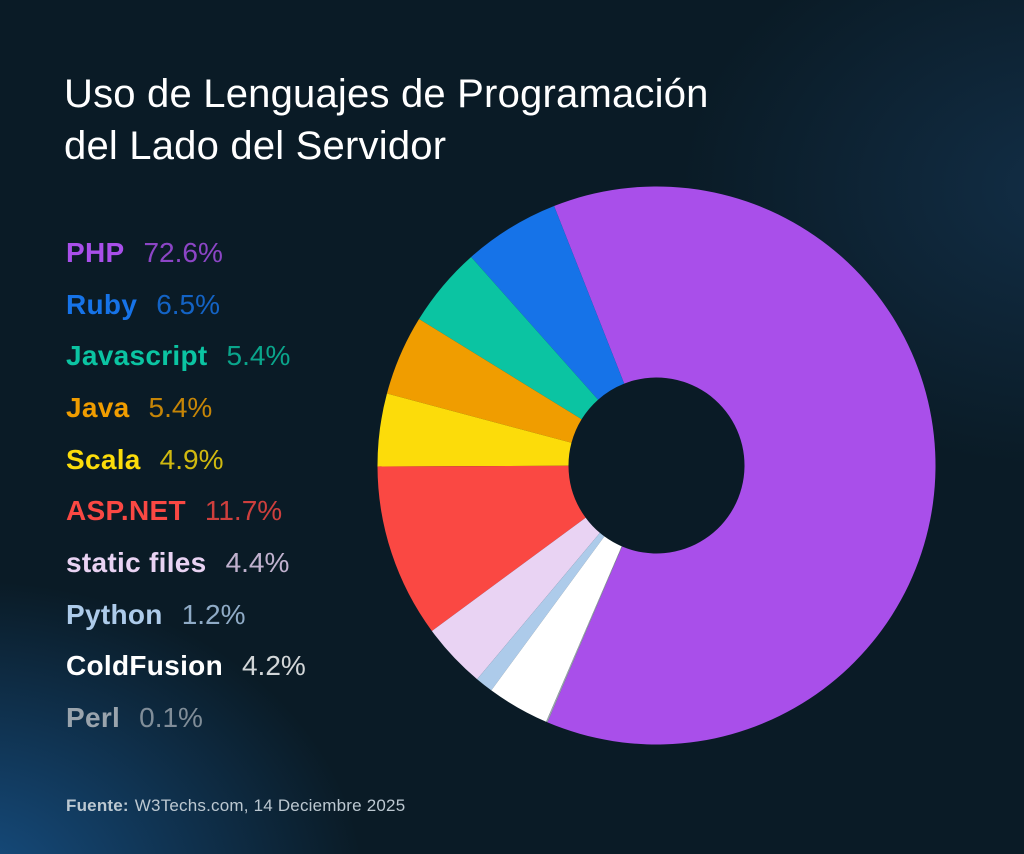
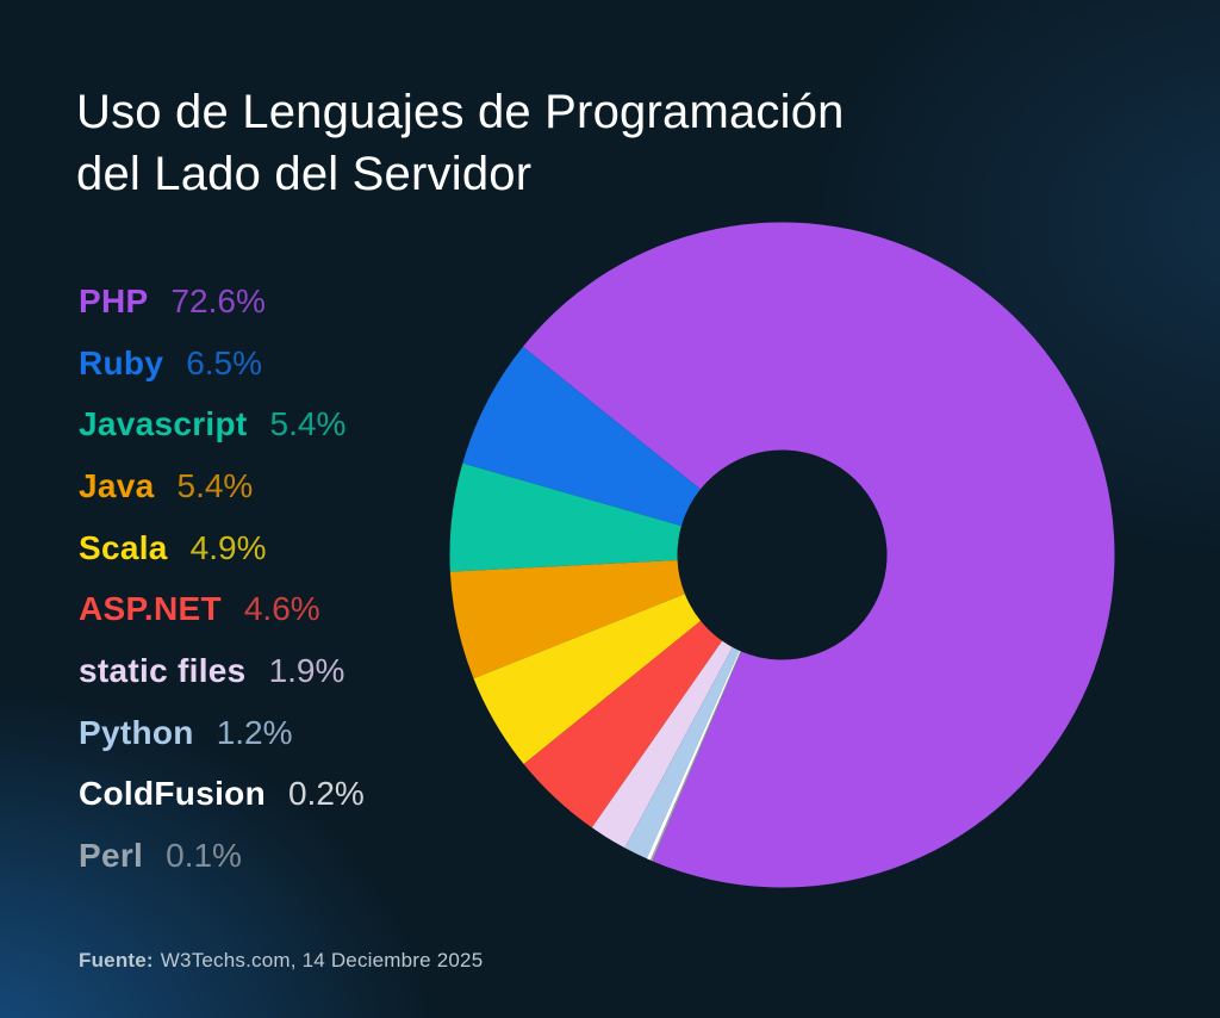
ASP.NET: 11.7% -> 4.6%
static files: 4.4% -> 1.9%
ColdFusion: 4.2% -> 0.2%
